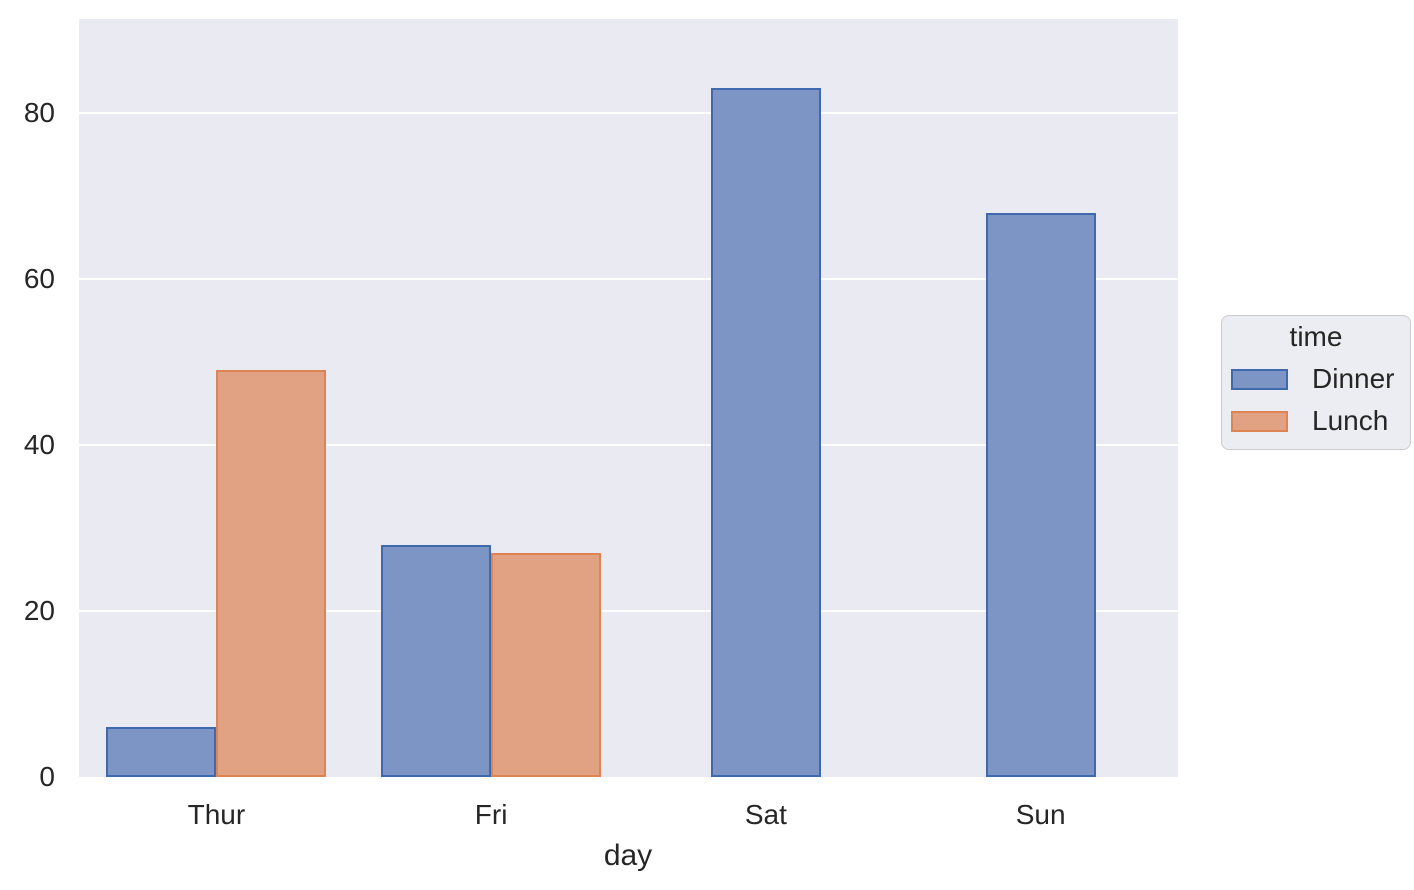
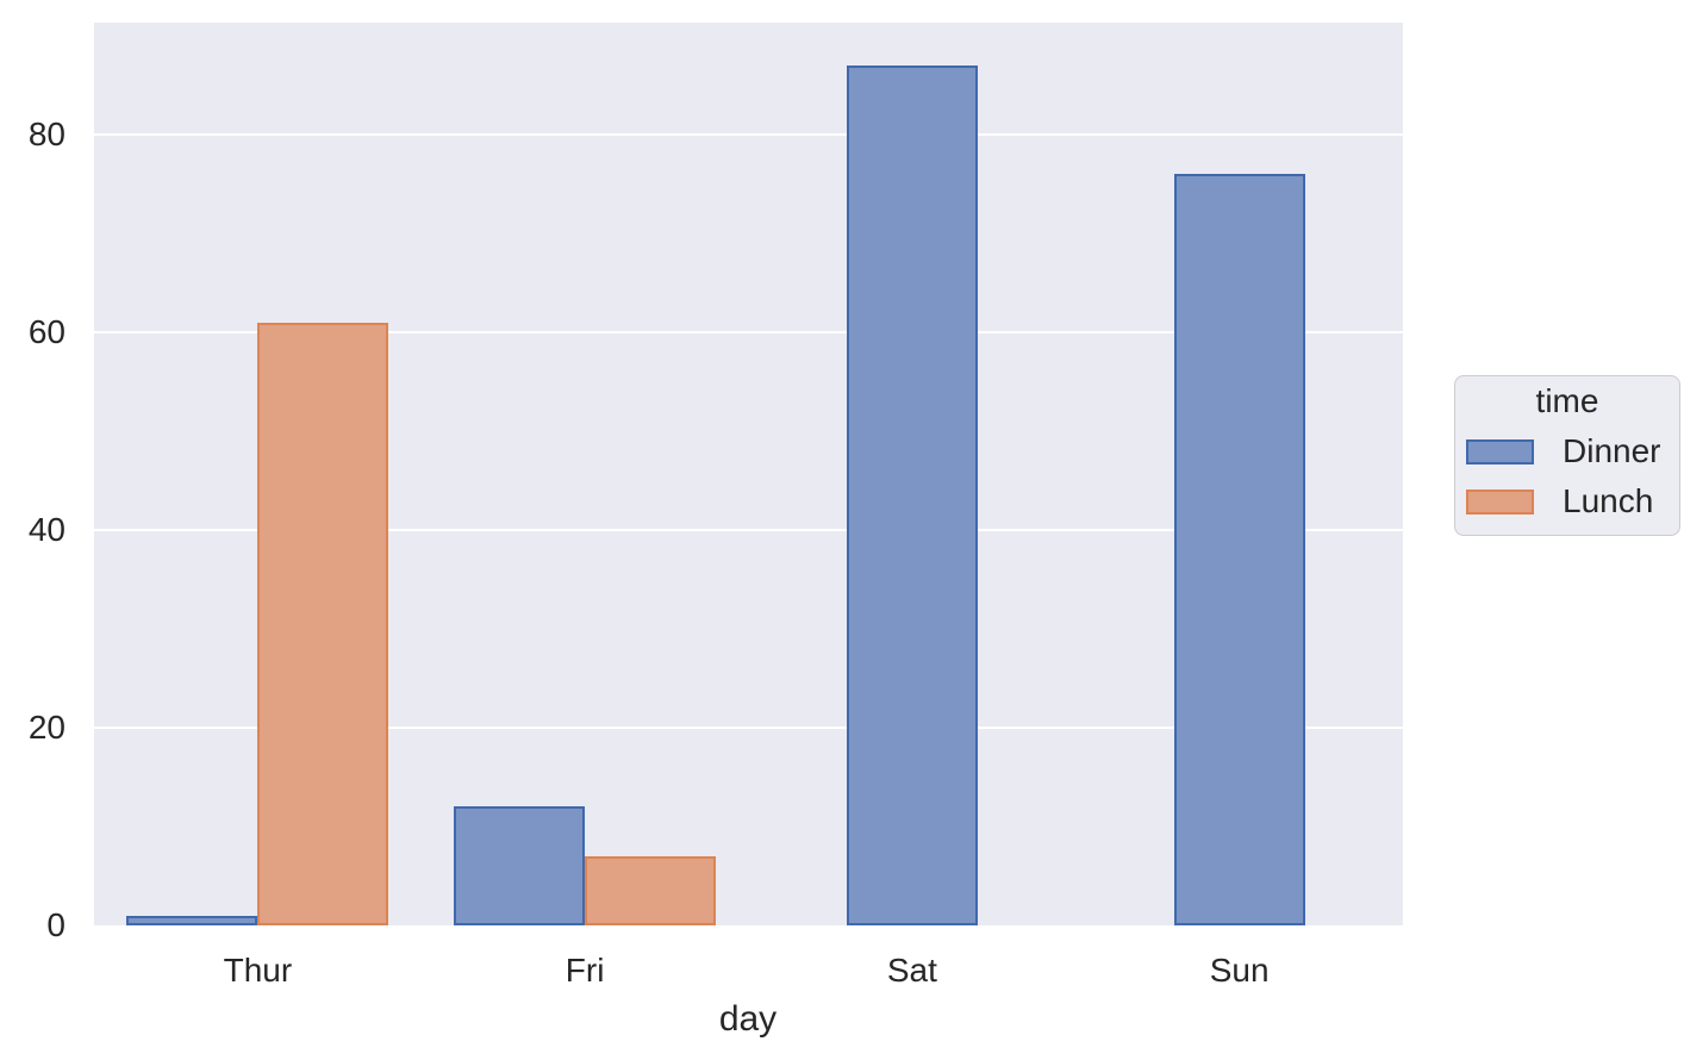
Dinner/Thur: 6 -> 1
Lunch/Thur: 49 -> 61
Dinner/Fri: 28 -> 12
Lunch/Fri: 27 -> 7
Dinner/Sat: 83 -> 87
Dinner/Sun: 68 -> 76
